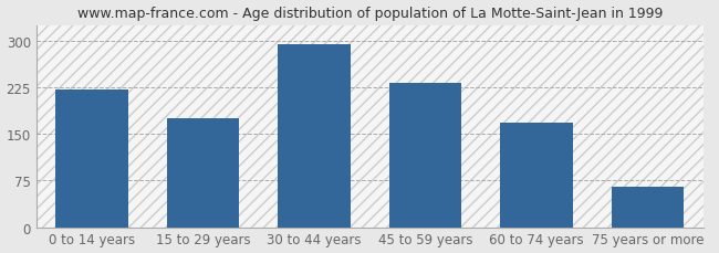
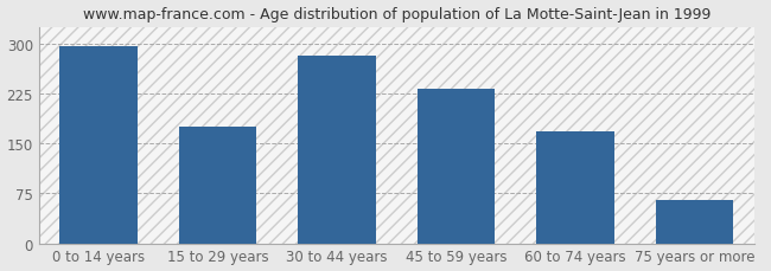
0 to 14 years: 222 -> 296
30 to 44 years: 295 -> 282
